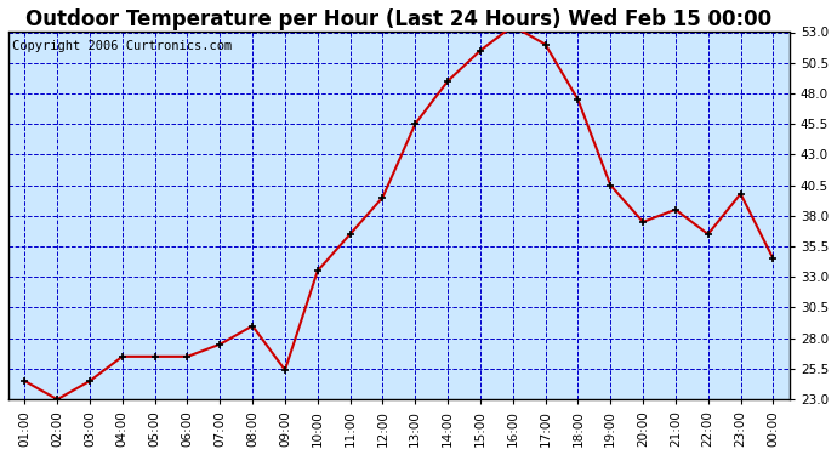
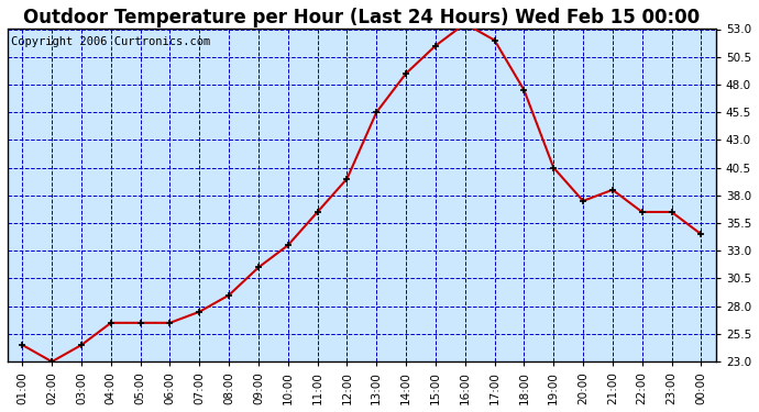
09:00: 25.4 -> 31.5
23:00: 39.8 -> 36.5
